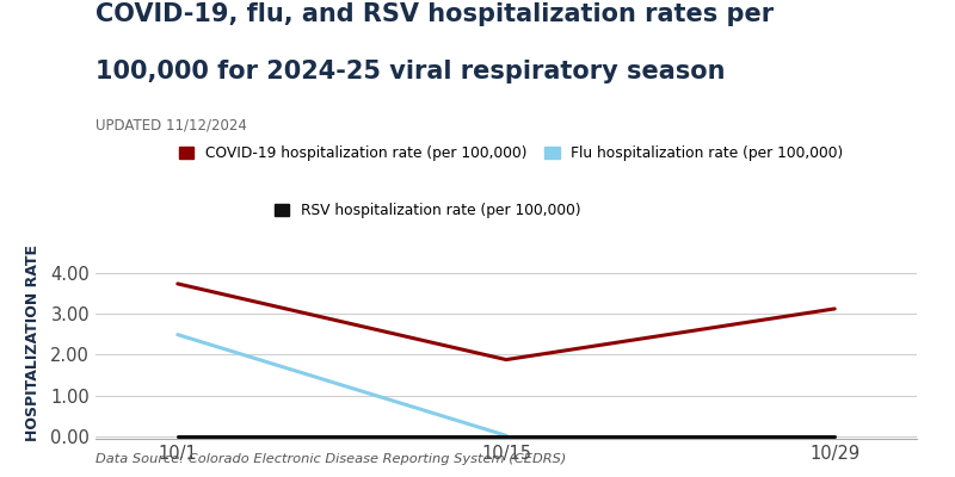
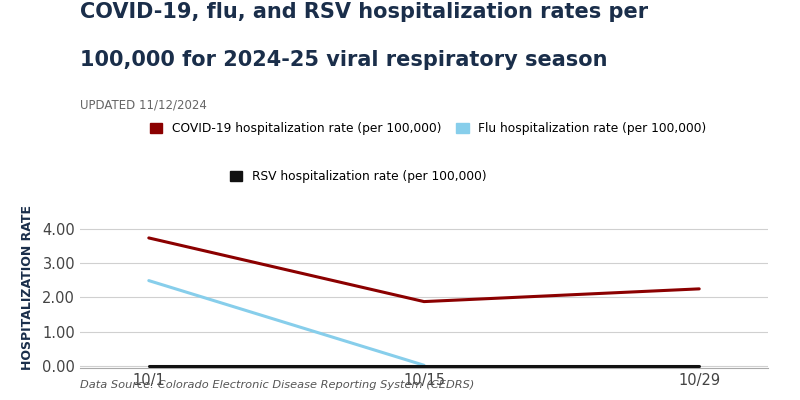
COVID-19 hospitalization rate (per 100,000)/10/29: 3.12 -> 2.25
